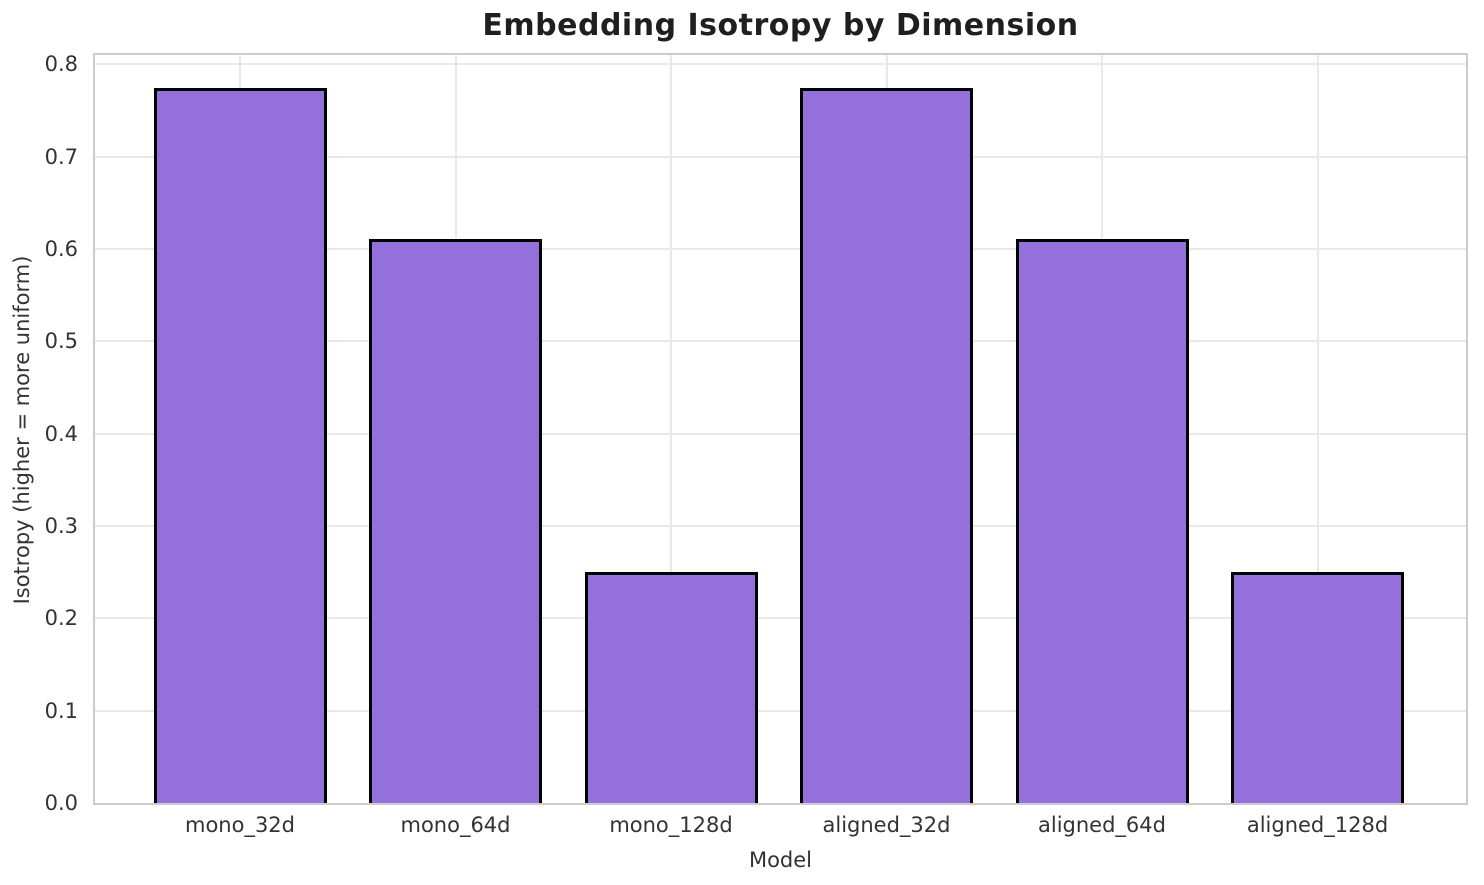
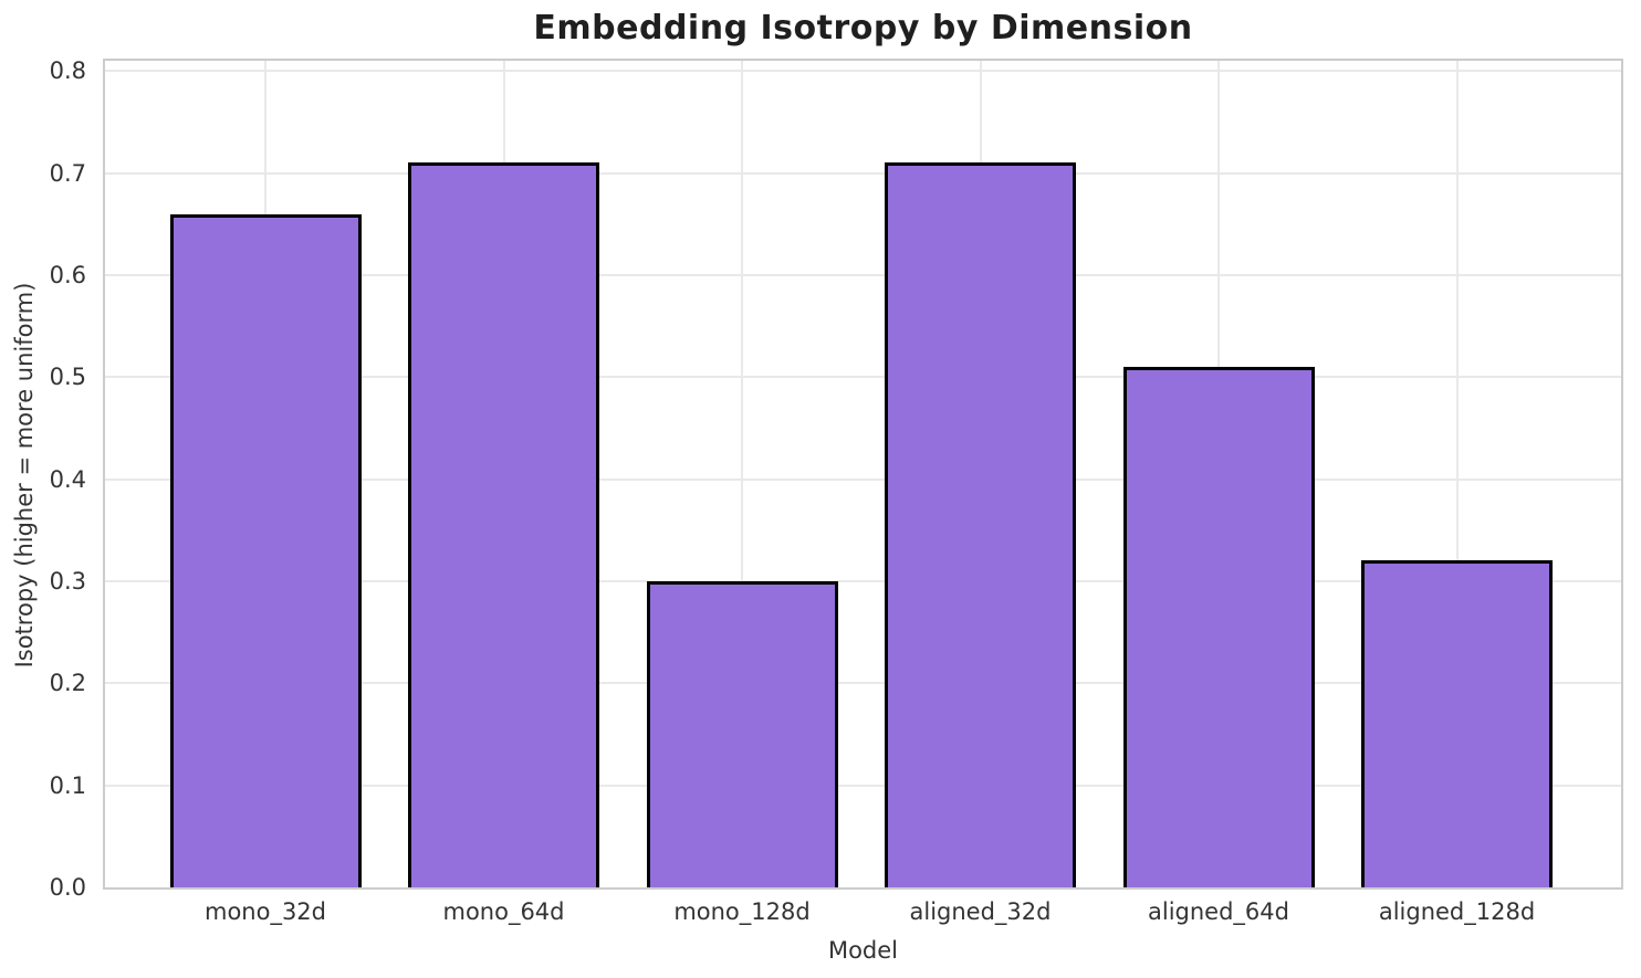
mono_32d: 0.77 -> 0.66
mono_64d: 0.61 -> 0.71
mono_128d: 0.25 -> 0.30
aligned_32d: 0.77 -> 0.71
aligned_64d: 0.61 -> 0.51
aligned_128d: 0.25 -> 0.32
